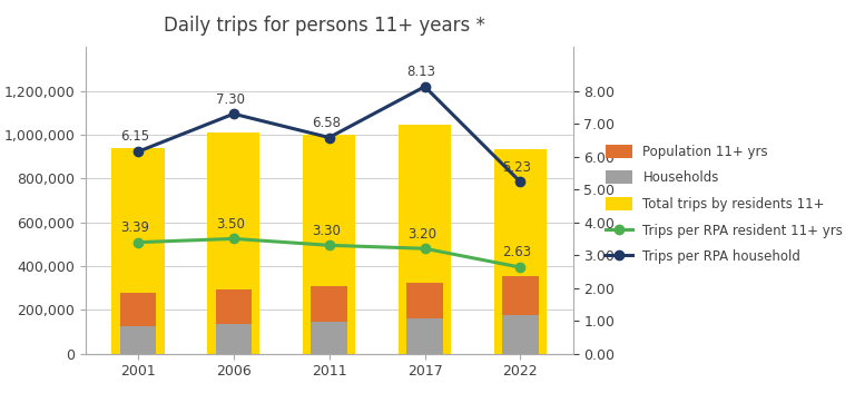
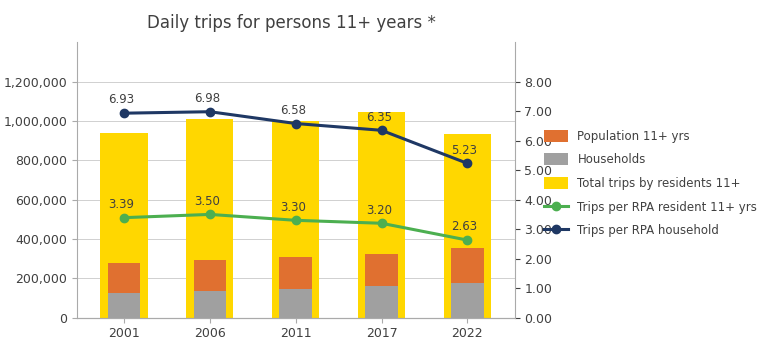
Trips per RPA household/2001: 6.15 -> 6.93
Trips per RPA household/2006: 7.30 -> 6.98
Trips per RPA household/2017: 8.13 -> 6.35
